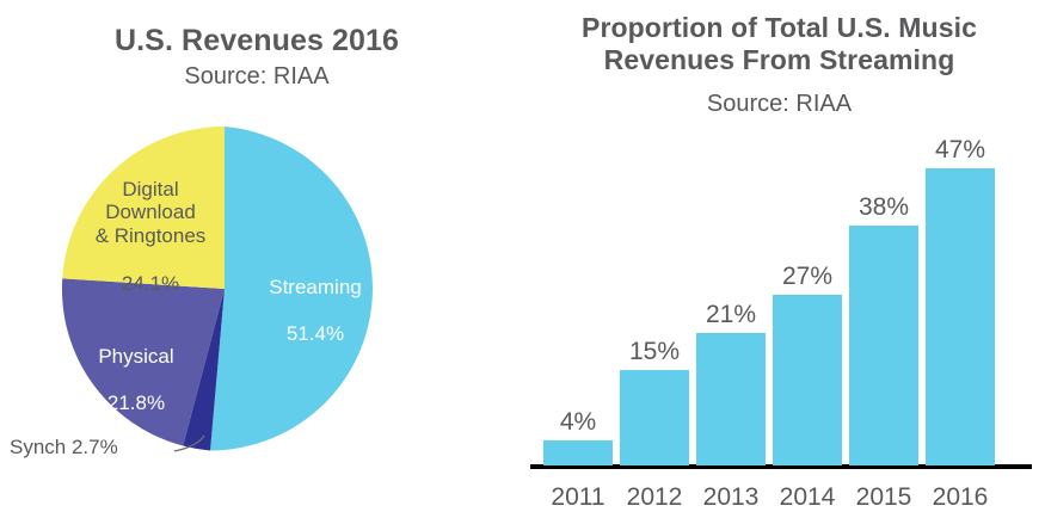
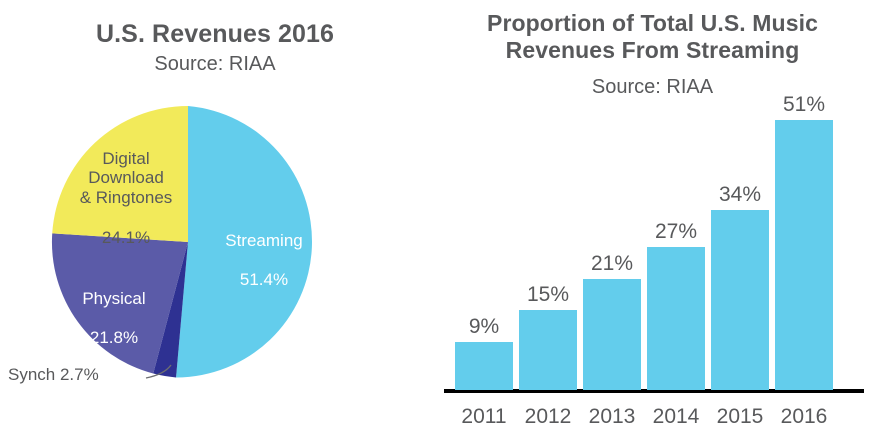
Proportion of Total U.S. Music Revenues From Streaming/2011: 4% -> 9%
Proportion of Total U.S. Music Revenues From Streaming/2015: 38% -> 34%
Proportion of Total U.S. Music Revenues From Streaming/2016: 47% -> 51%
